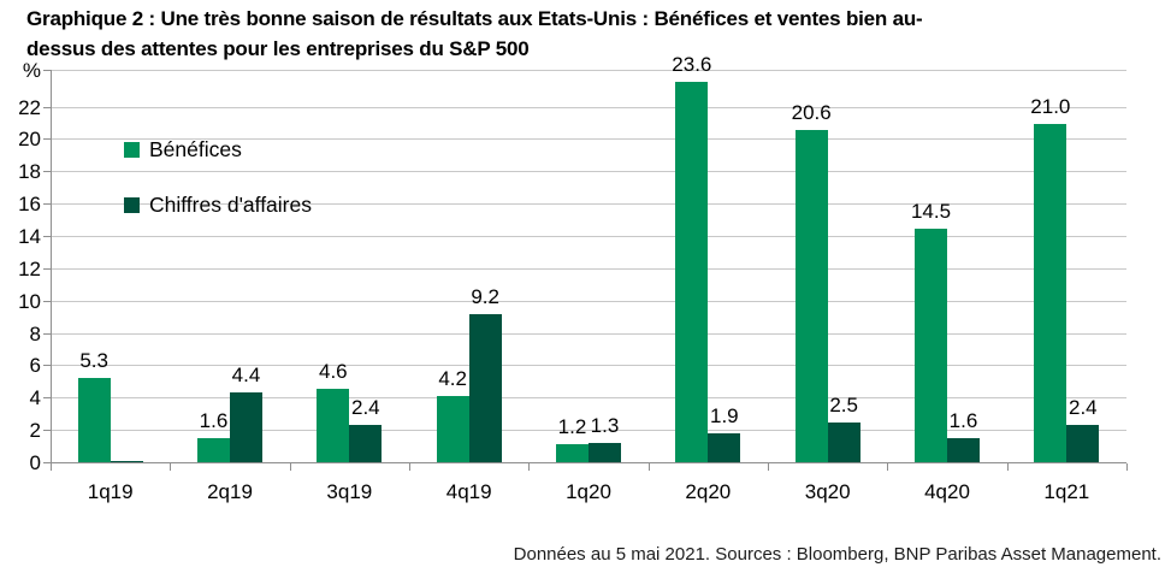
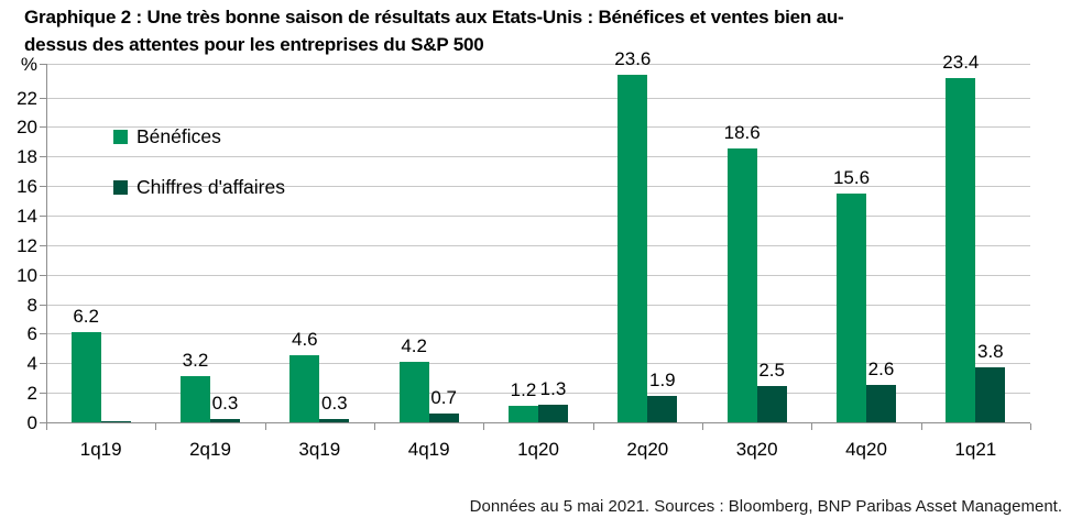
Bénéfices/1q19: 5.3 -> 6.2
Bénéfices/2q19: 1.6 -> 3.2
Chiffres d'affaires/2q19: 4.4 -> 0.3
Chiffres d'affaires/3q19: 2.4 -> 0.3
Chiffres d'affaires/4q19: 9.2 -> 0.7
Bénéfices/3q20: 20.6 -> 18.6
Bénéfices/4q20: 14.5 -> 15.6
Chiffres d'affaires/4q20: 1.6 -> 2.6
Bénéfices/1q21: 21.0 -> 23.4
Chiffres d'affaires/1q21: 2.4 -> 3.8
